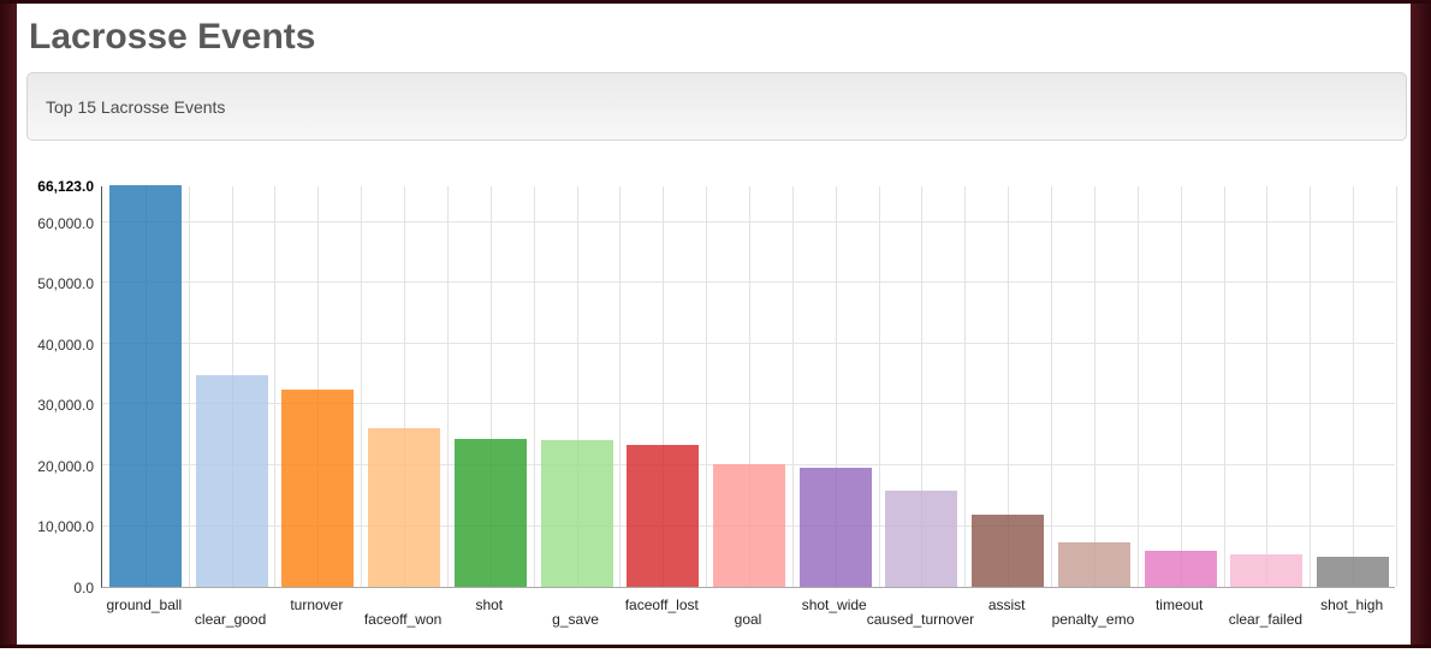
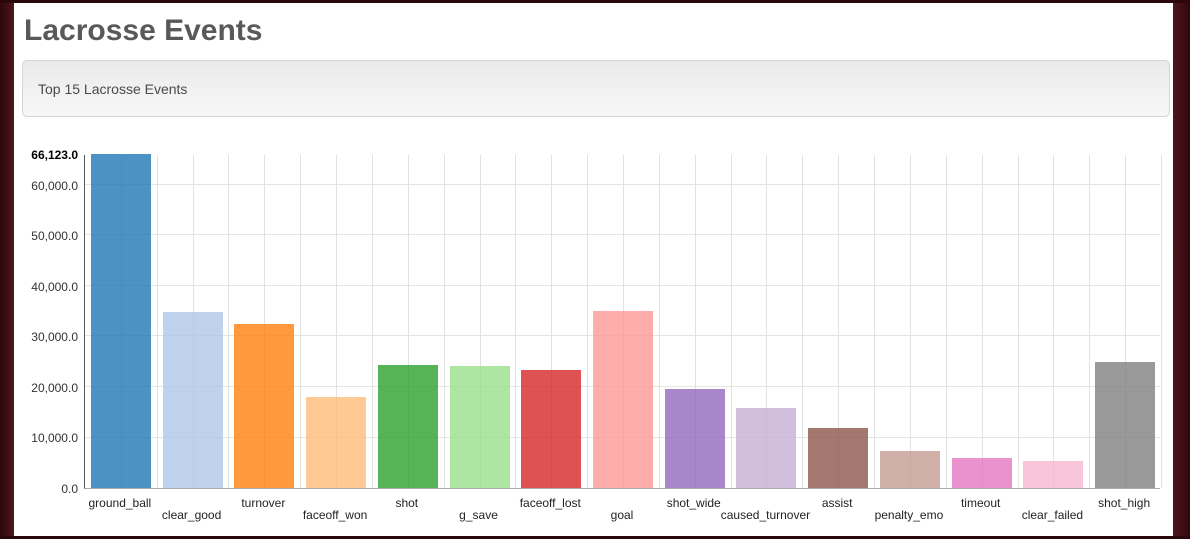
faceoff_won: 26000 -> 18000
goal: 20000 -> 35000
shot_high: 5000 -> 25000
